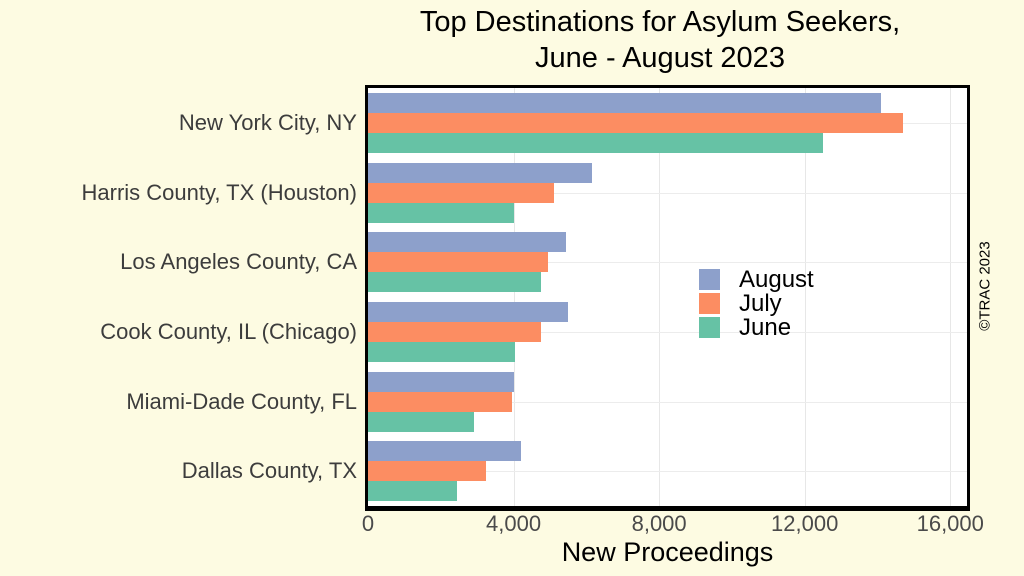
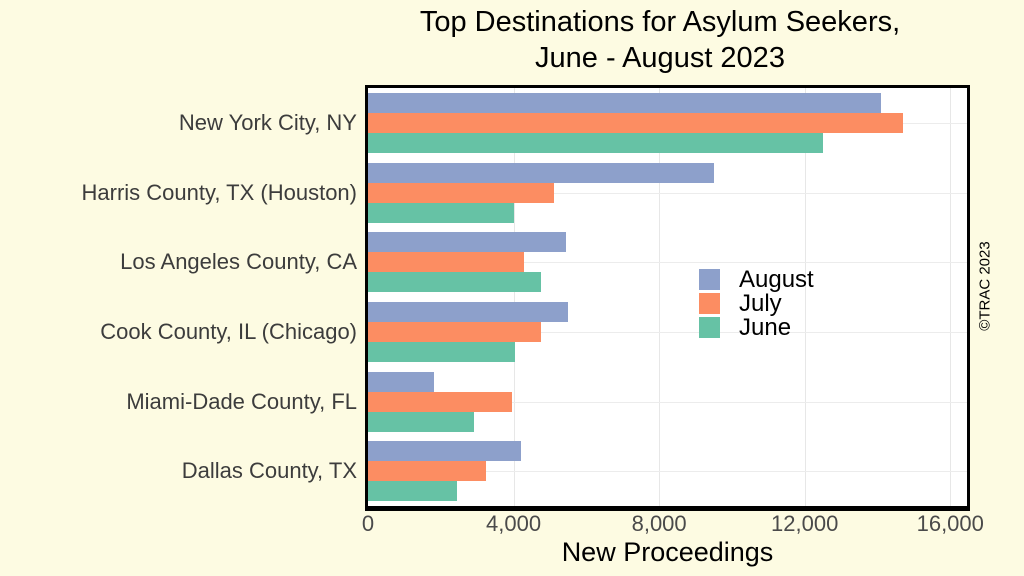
August/Harris County, TX (Houston): 6200 -> 9500
July/Los Angeles County, CA: 5000 -> 4300
August/Miami-Dade County, FL: 4000 -> 1800
